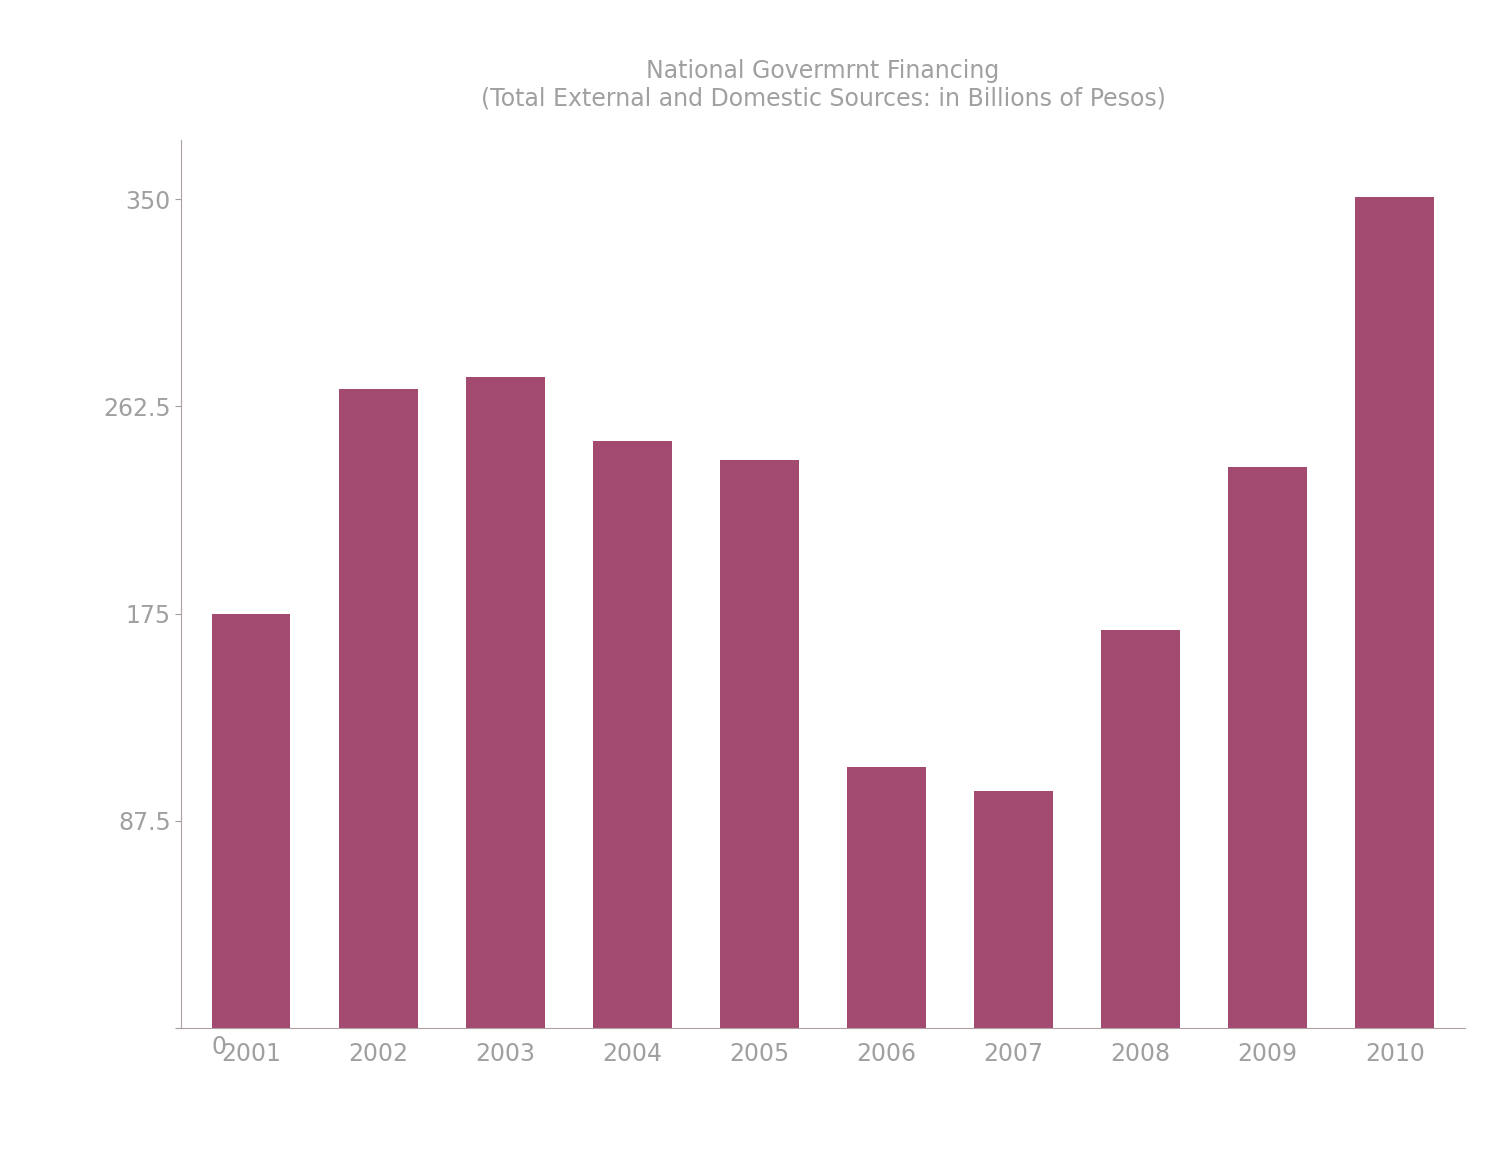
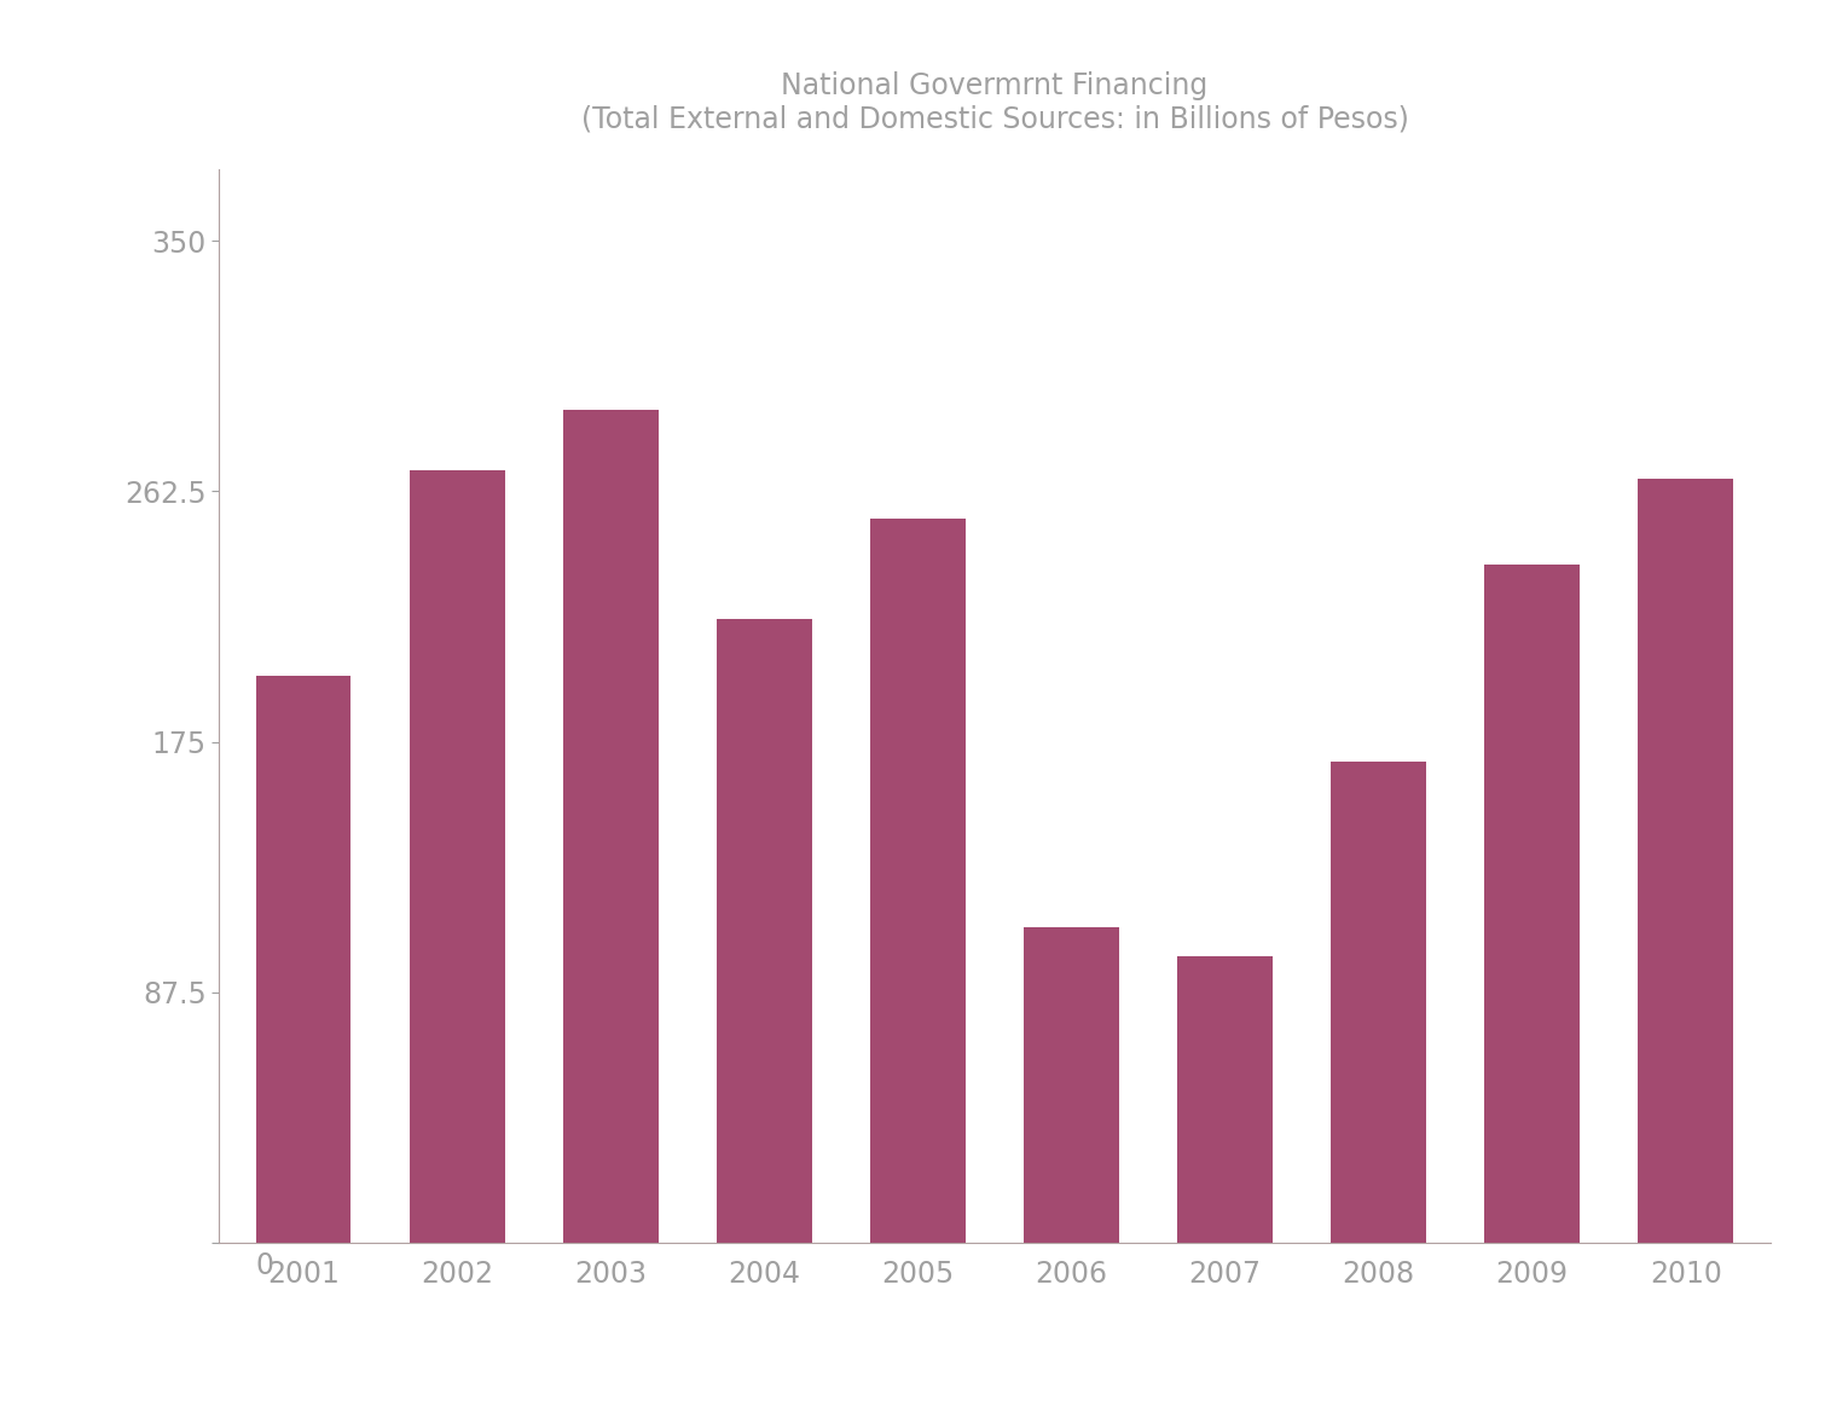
2001: 175 -> 198
2003: 275 -> 291
2004: 248 -> 218
2005: 240 -> 253
2010: 351 -> 267
